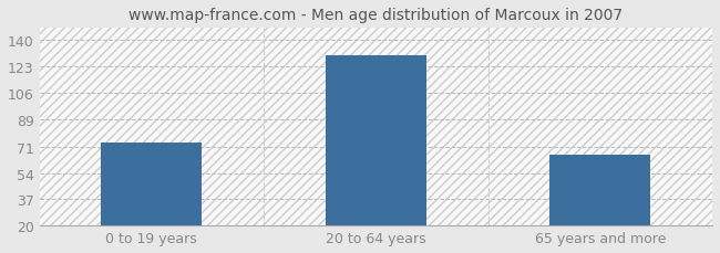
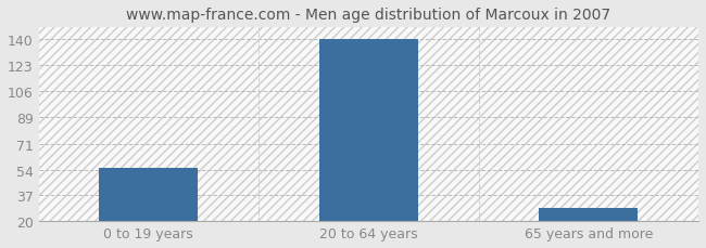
0 to 19 years: 74 -> 55
20 to 64 years: 130 -> 140
65 years and more: 66 -> 29
